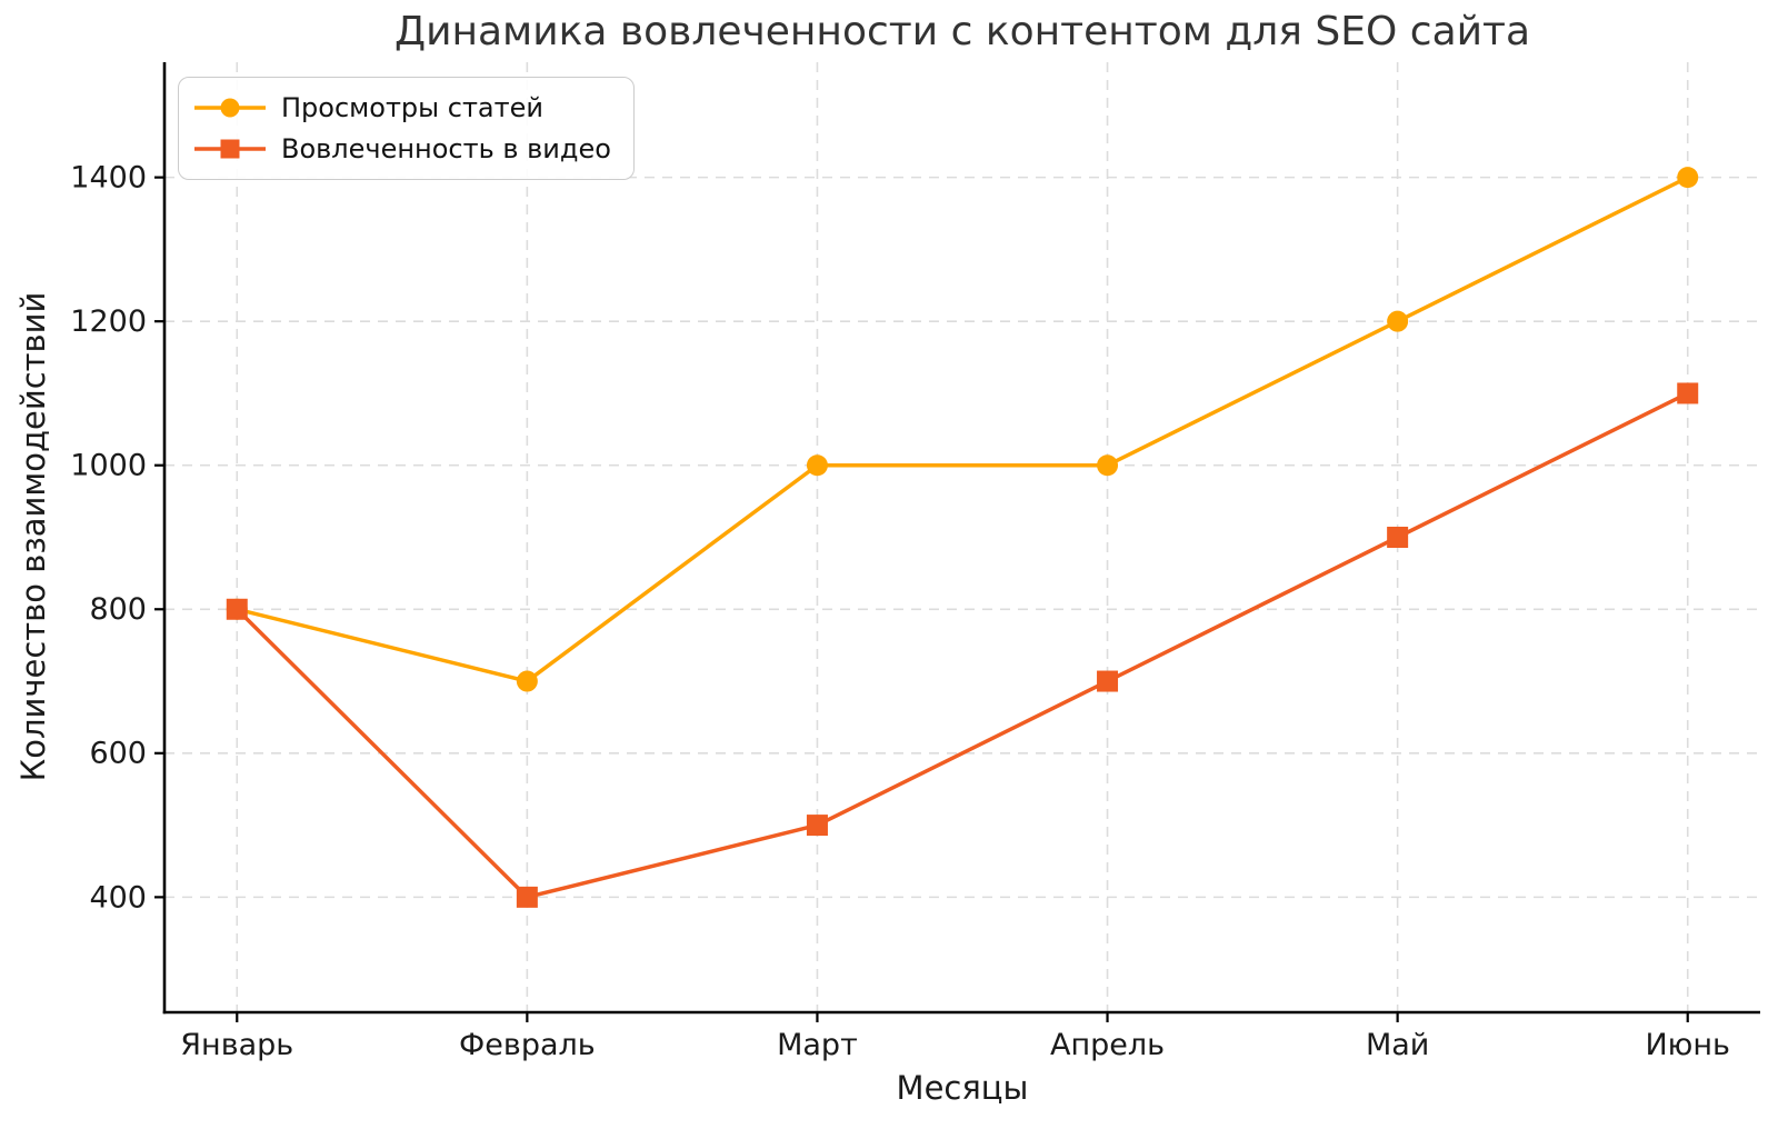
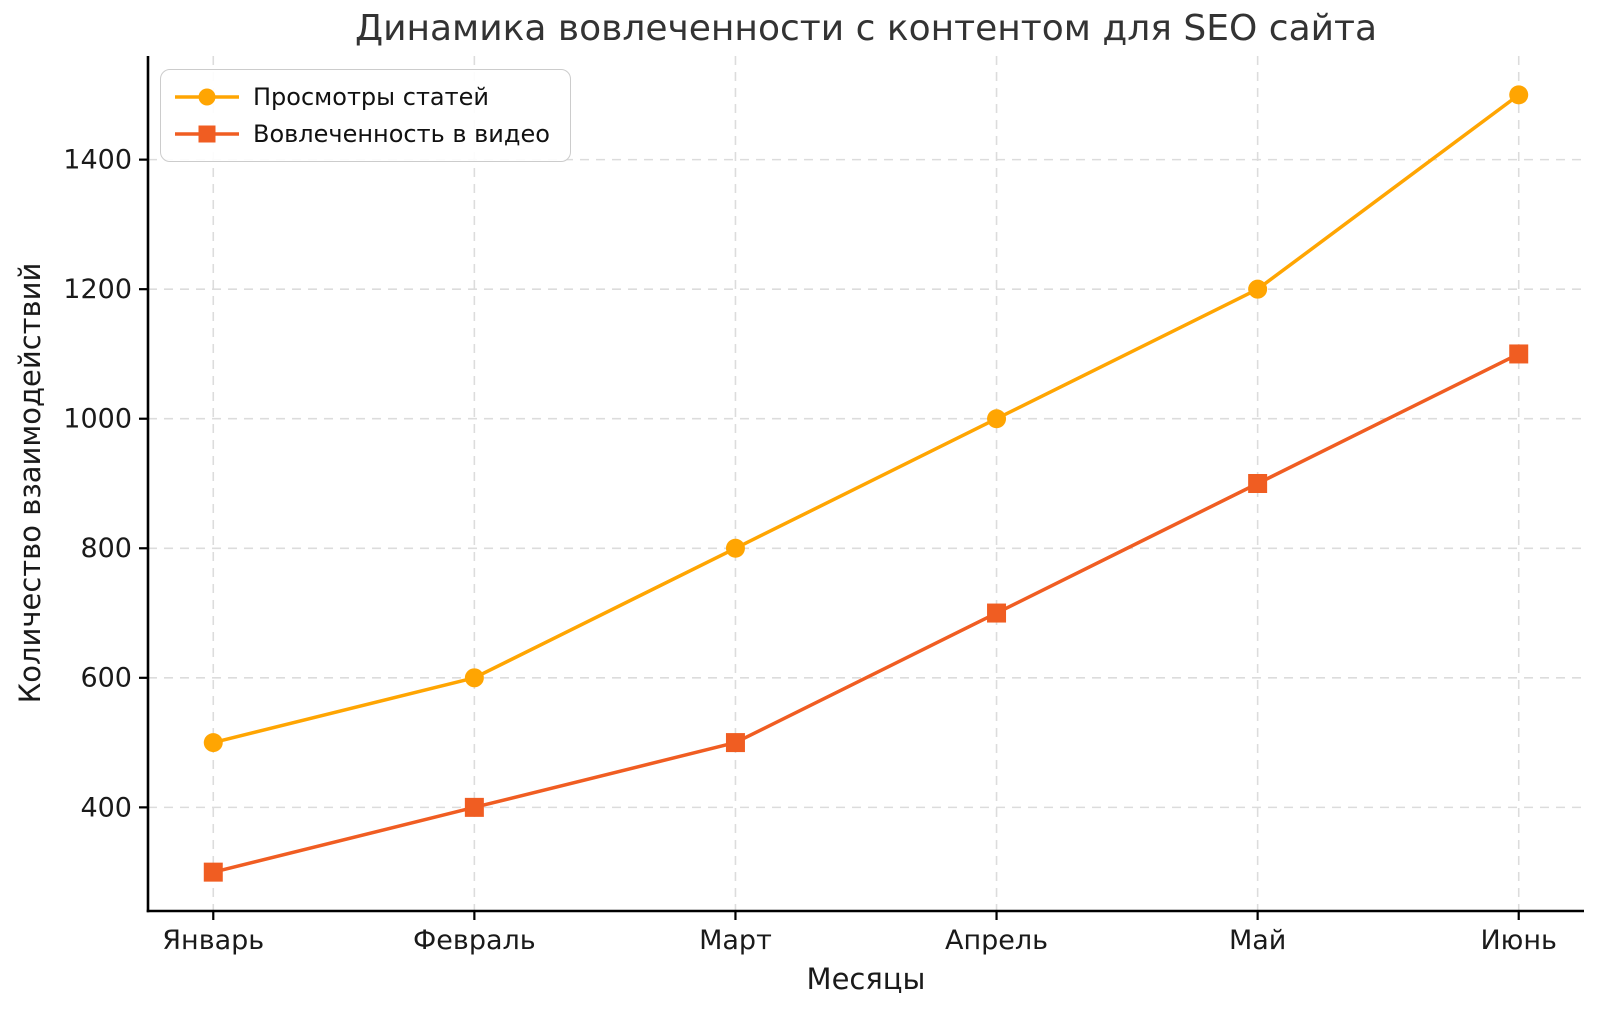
Просмотры статей/Январь: 800 -> 500
Вовлеченность в видео/Январь: 800 -> 300
Просмотры статей/Февраль: 700 -> 600
Просмотры статей/Март: 1000 -> 800
Просмотры статей/Июнь: 1400 -> 1500
